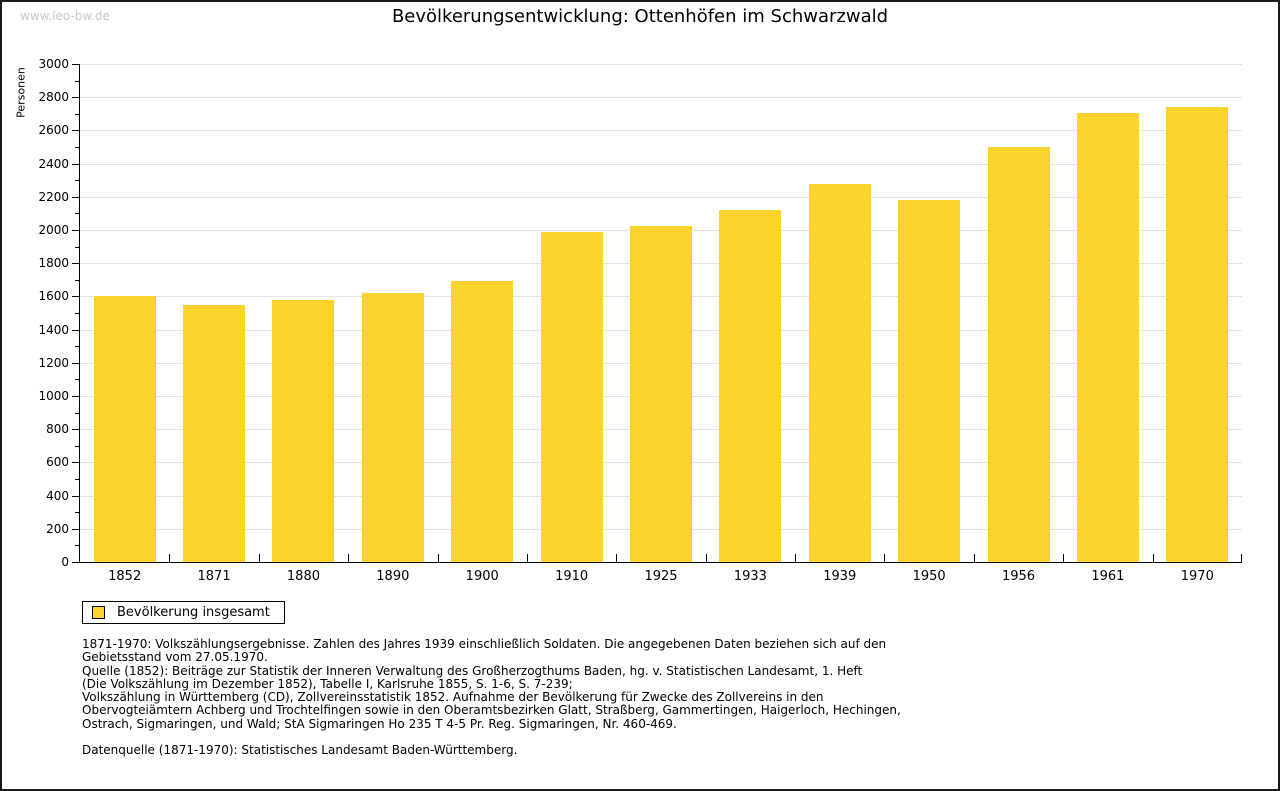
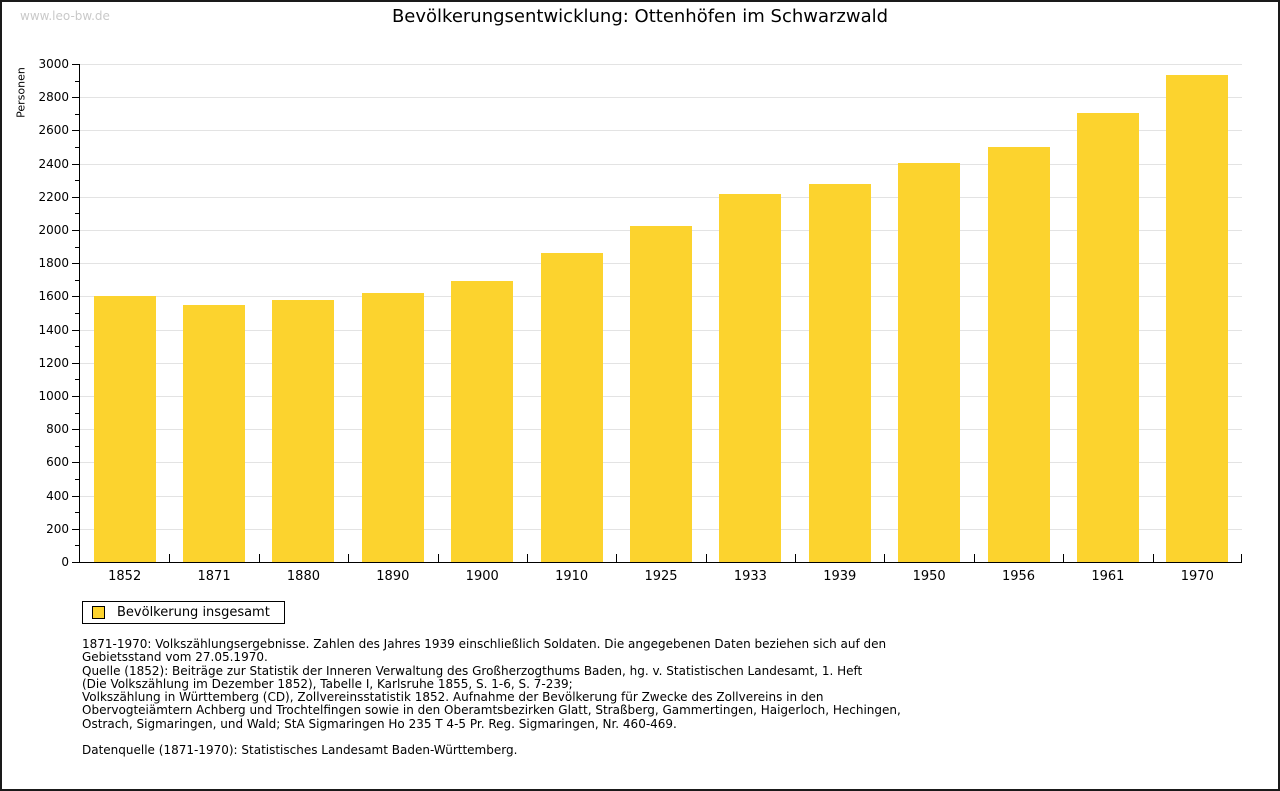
1910: 1990 -> 1860
1933: 2120 -> 2220
1950: 2180 -> 2400
1970: 2740 -> 2940
